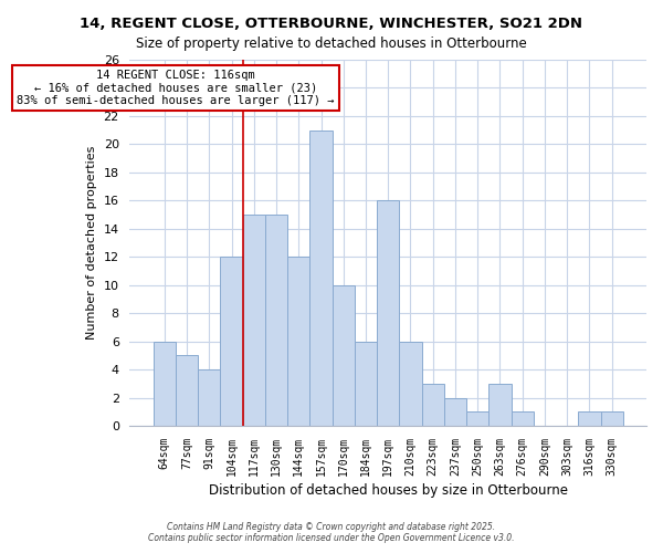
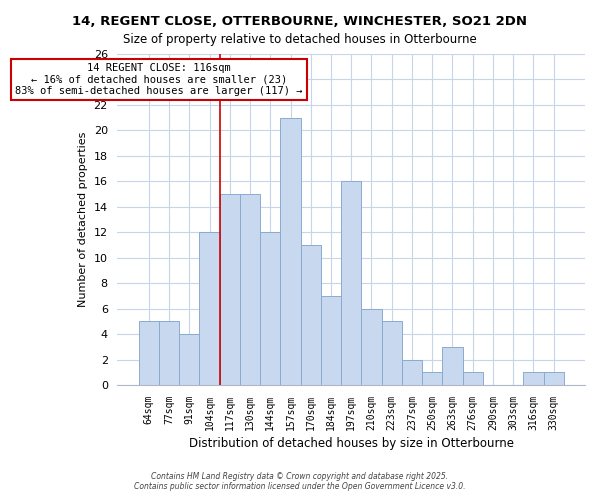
64sqm: 6 -> 5
170sqm: 10 -> 11
184sqm: 6 -> 7
223sqm: 3 -> 5
